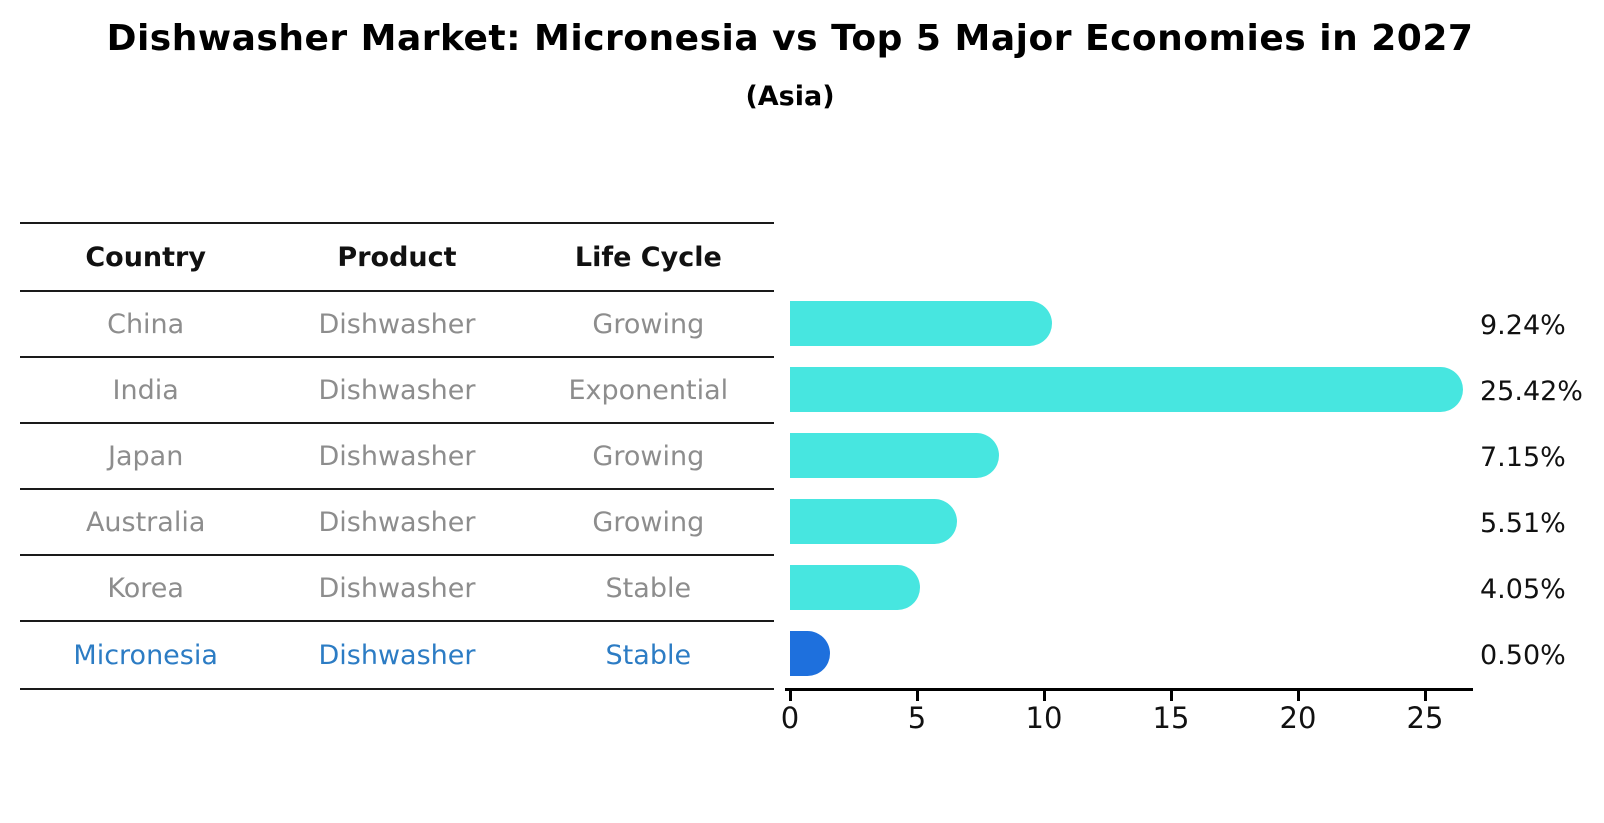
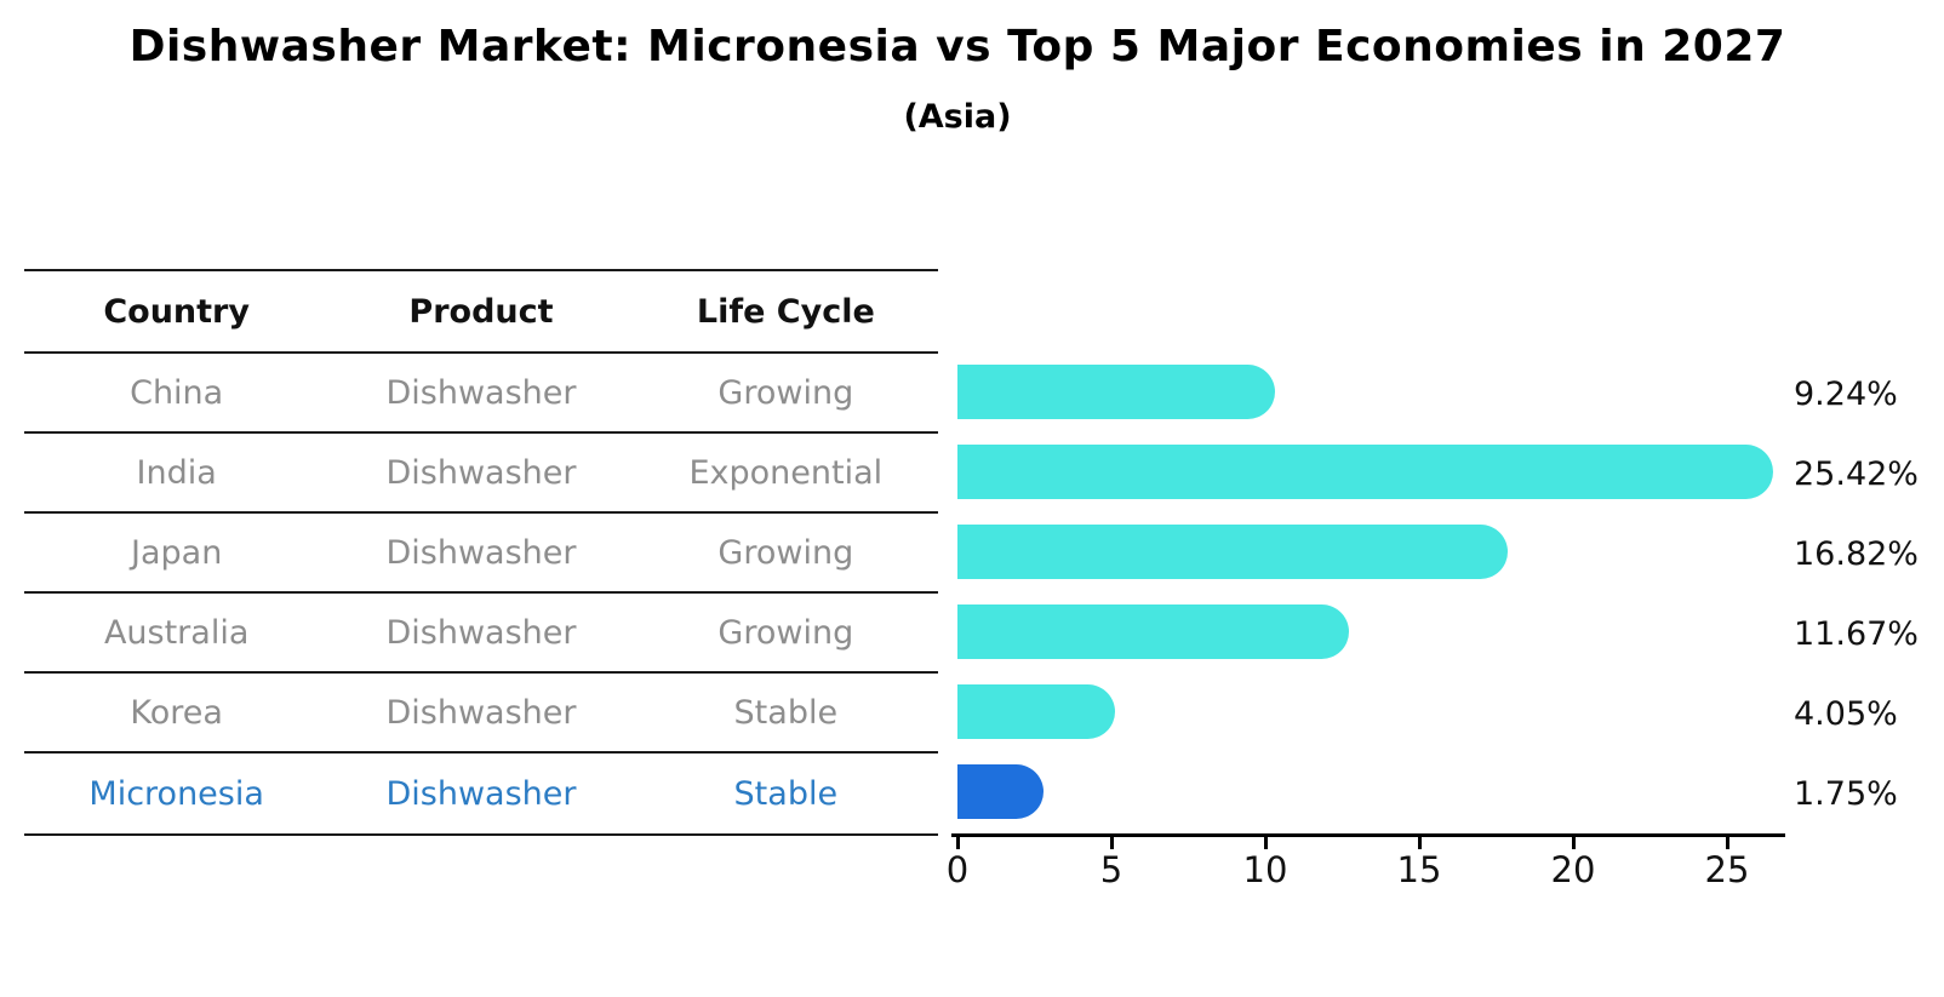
Japan: 7.15% -> 16.82%
Australia: 5.51% -> 11.67%
Micronesia: 0.50% -> 1.75%
